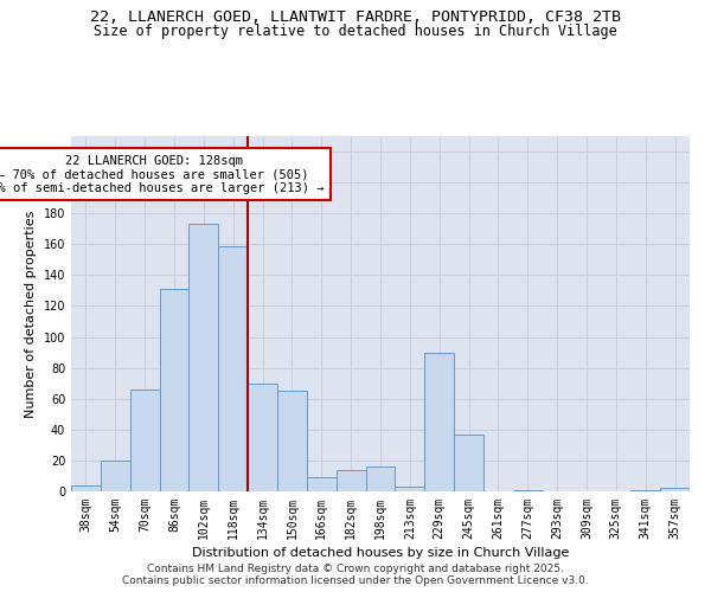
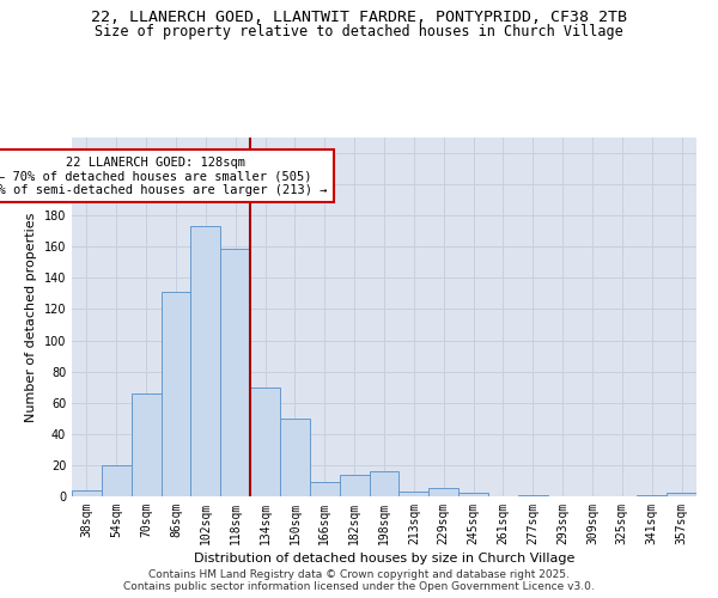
150sqm: 65 -> 50
229sqm: 90 -> 5
245sqm: 37 -> 2
